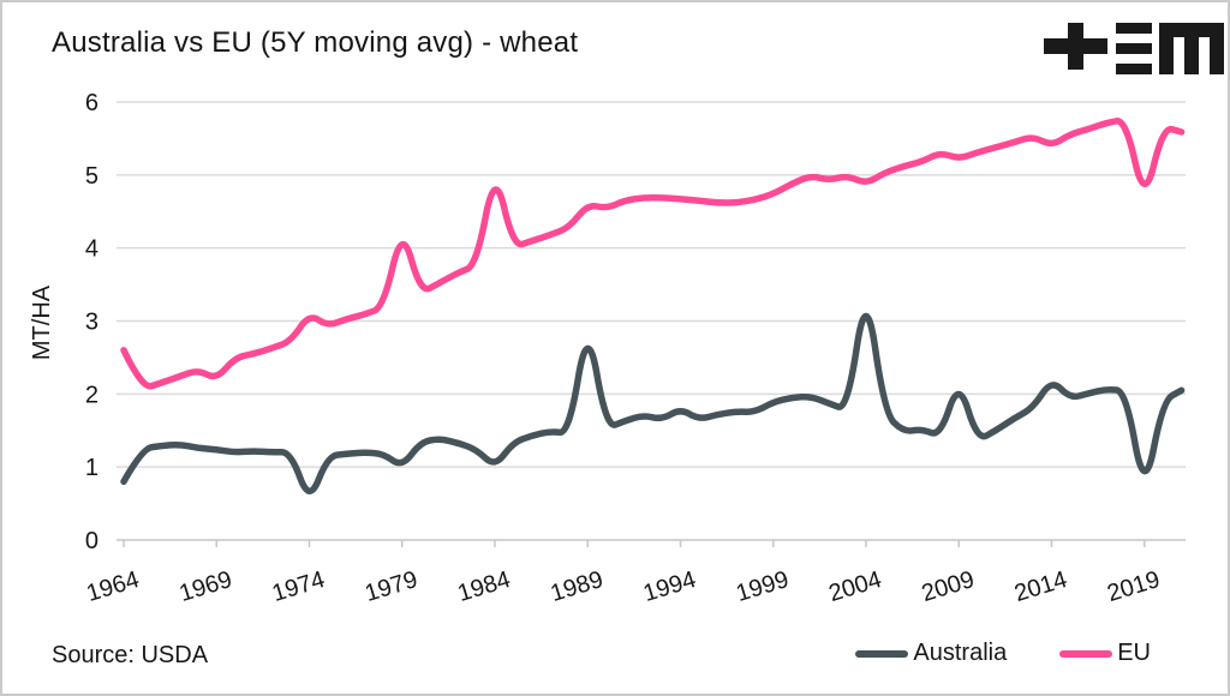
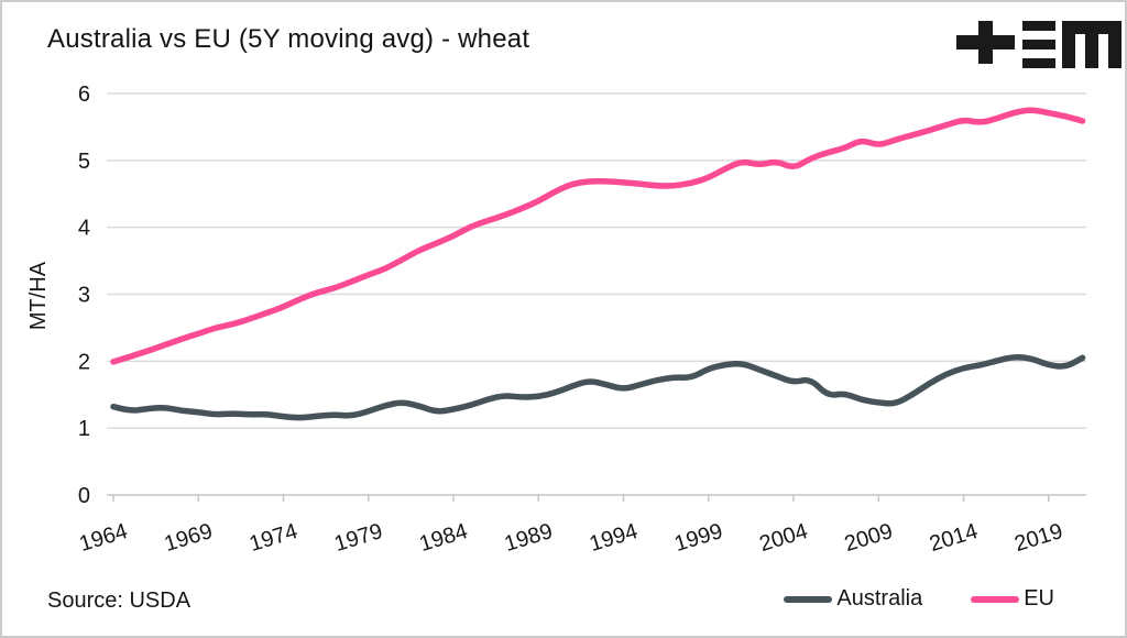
Australia/1964: 0.8 -> 1.3
EU/1964: 2.6 -> 2.0
EU/1969: 2.2 -> 2.4
Australia/1974: 0.5 -> 1.2
EU/1974: 3.1 -> 2.8
Australia/1979: 1.0 -> 1.2
EU/1979: 4.3 -> 3.3
Australia/1984: 1.0 -> 1.3
EU/1984: 5.1 -> 3.9
Australia/1989: 3.0 -> 1.5
EU/1989: 4.6 -> 4.4
Australia/1994: 1.8 -> 1.6
Australia/2004: 3.5 -> 1.7
Australia/2009: 2.2 -> 1.4
Australia/2014: 2.2 -> 1.9
EU/2014: 5.4 -> 5.6
Australia/2019: 0.6 -> 1.9
EU/2019: 4.6 -> 5.7
